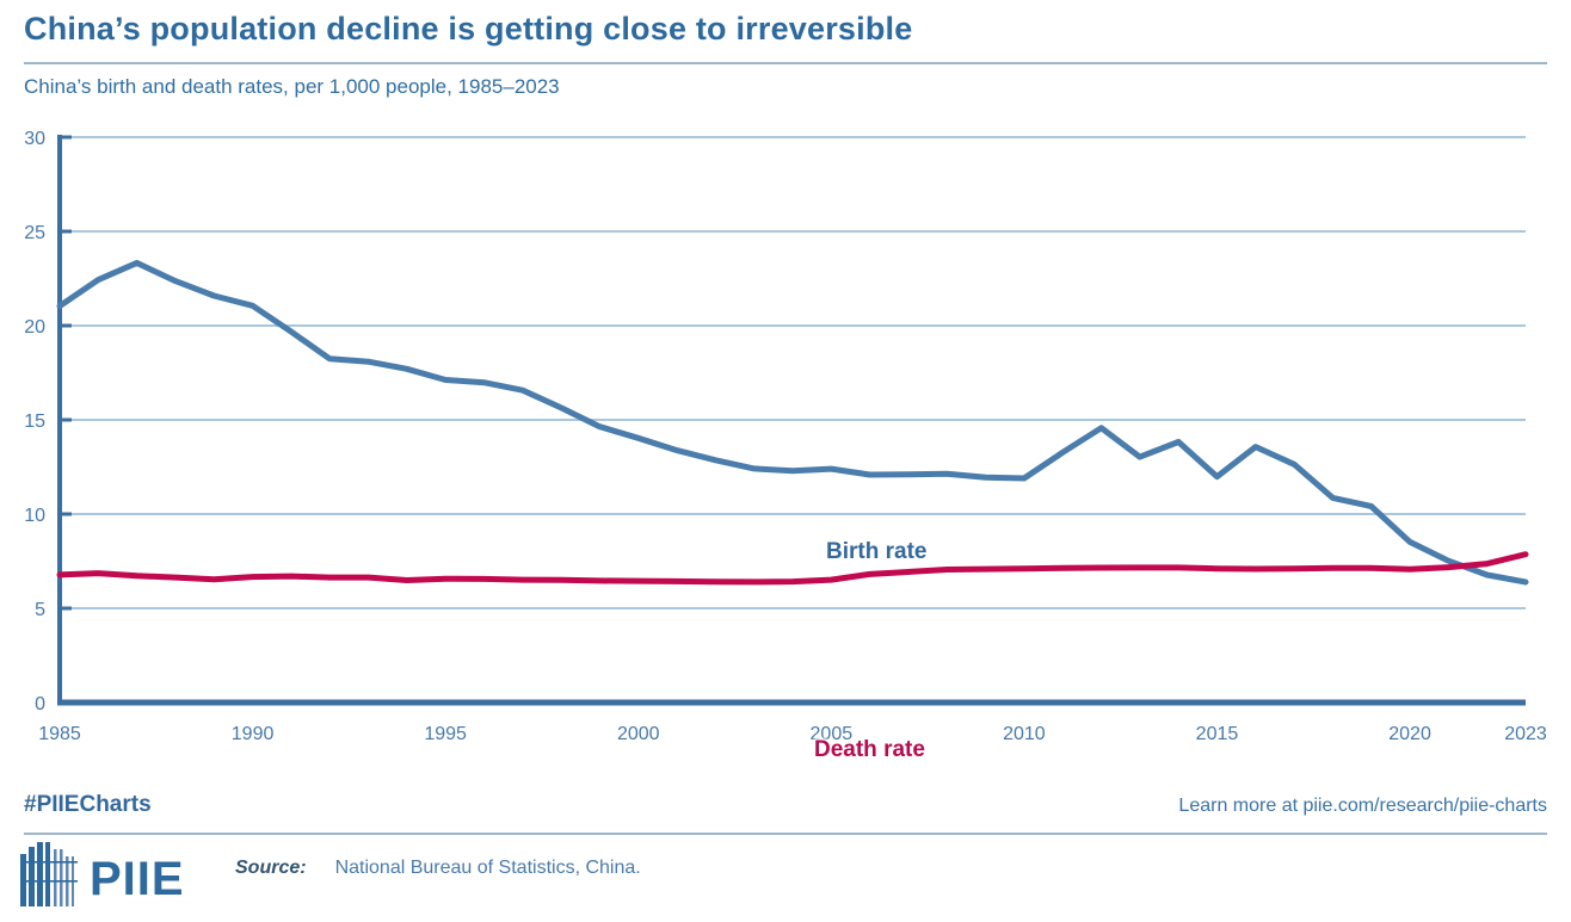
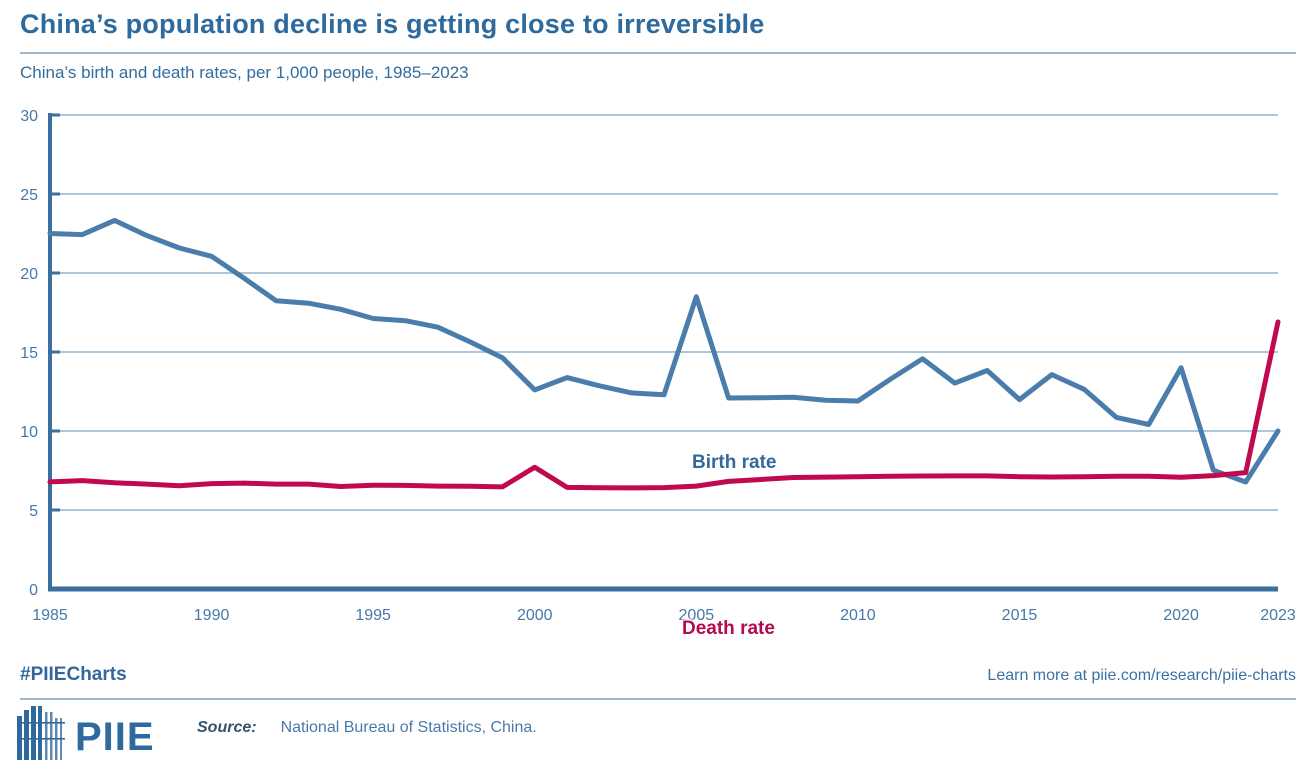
Birth rate/1985: 21.0 -> 22.5
Birth rate/2000: 14.0 -> 12.6
Death rate/2000: 6.5 -> 7.7
Birth rate/2005: 12.4 -> 18.5
Birth rate/2020: 8.5 -> 14.0
Birth rate/2023: 6.4 -> 10.0
Death rate/2023: 7.9 -> 16.9
